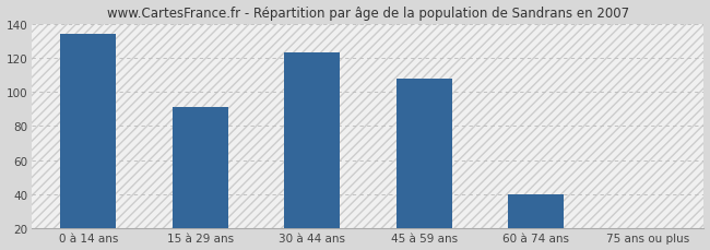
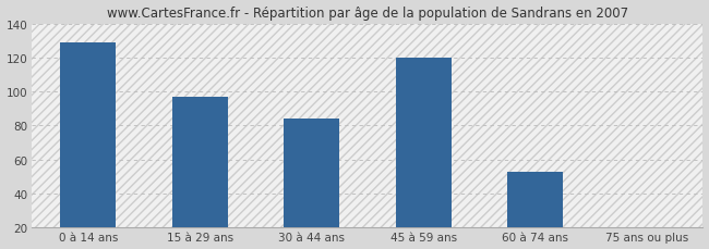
0 à 14 ans: 134 -> 129
15 à 29 ans: 91 -> 97
30 à 44 ans: 123 -> 84
45 à 59 ans: 108 -> 120
60 à 74 ans: 40 -> 53
